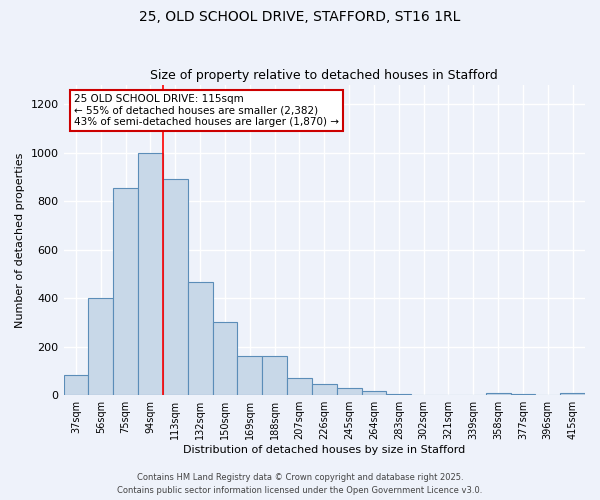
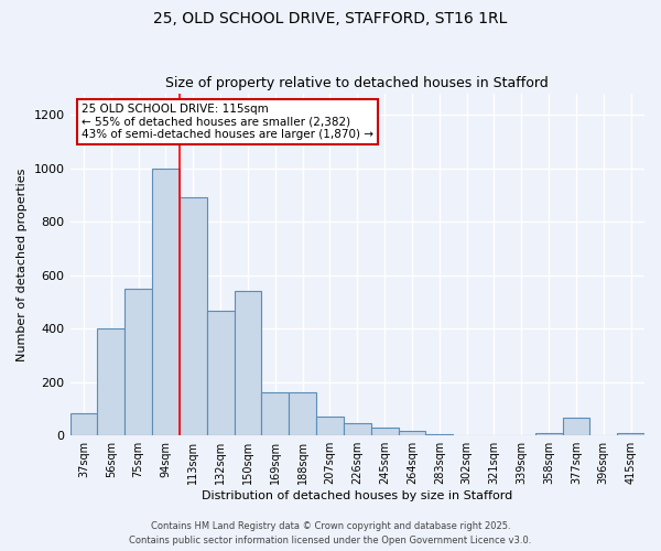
75sqm: 855 -> 550
150sqm: 300 -> 540
377sqm: 5 -> 65
